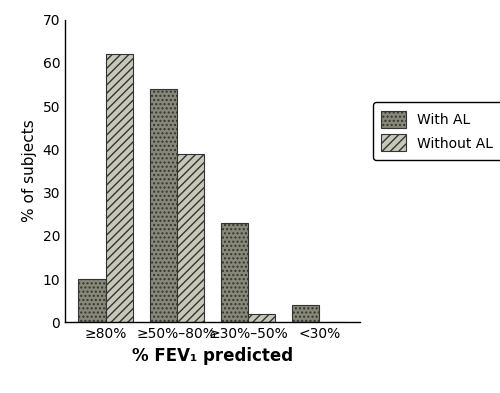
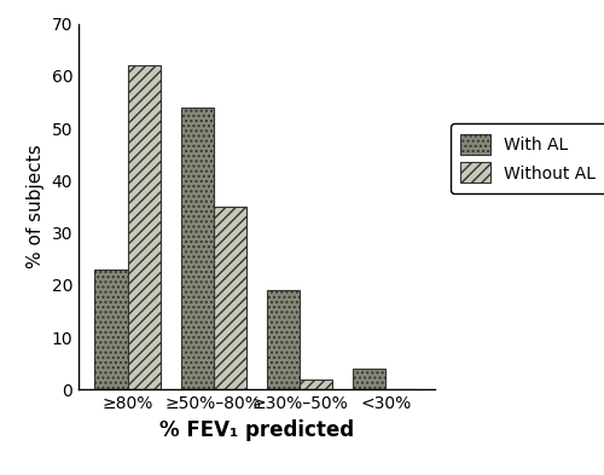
With AL/≥80%: 10 -> 23
Without AL/≥50%–80%: 39 -> 35
With AL/≥30%–50%: 23 -> 19
